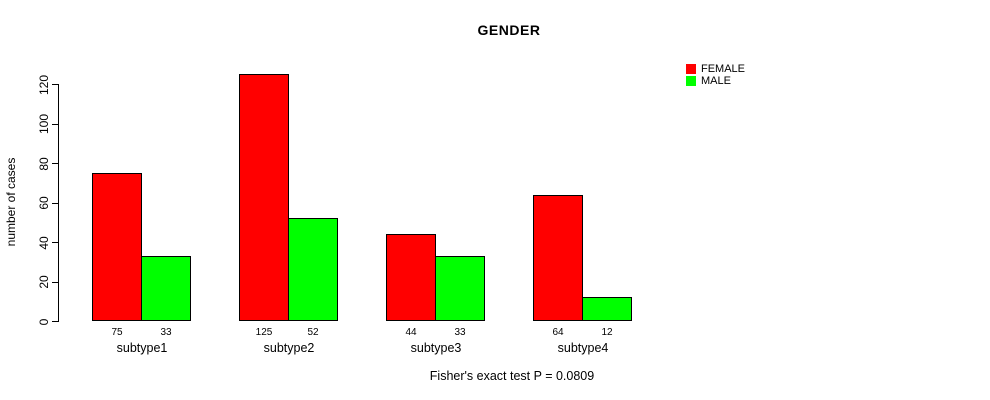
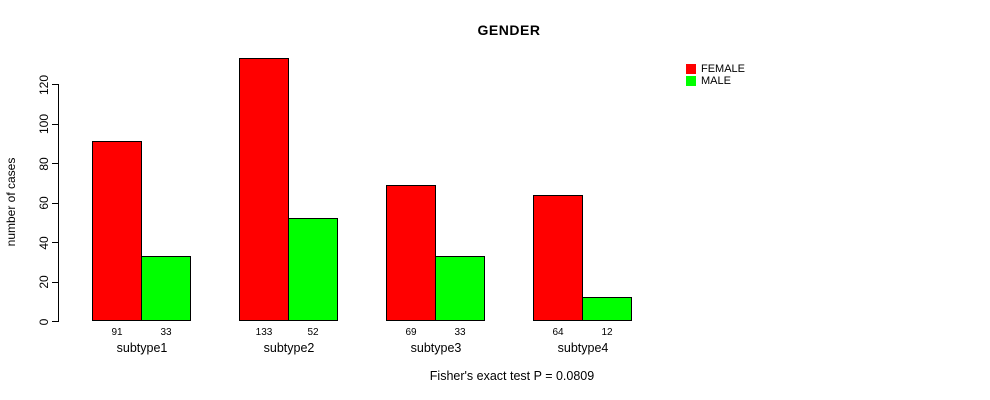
FEMALE/subtype1: 75 -> 91
FEMALE/subtype2: 125 -> 133
FEMALE/subtype3: 44 -> 69
